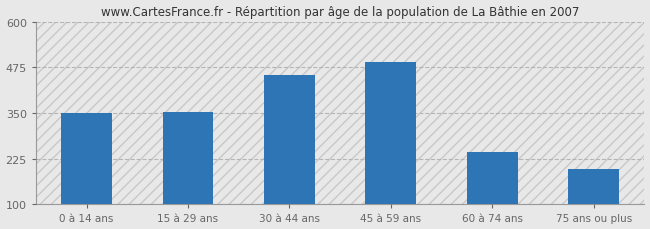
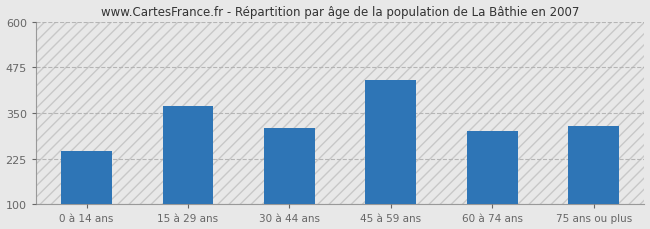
0 à 14 ans: 350 -> 245
15 à 29 ans: 352 -> 370
30 à 44 ans: 455 -> 310
45 à 59 ans: 490 -> 440
60 à 74 ans: 244 -> 300
75 ans ou plus: 196 -> 315
